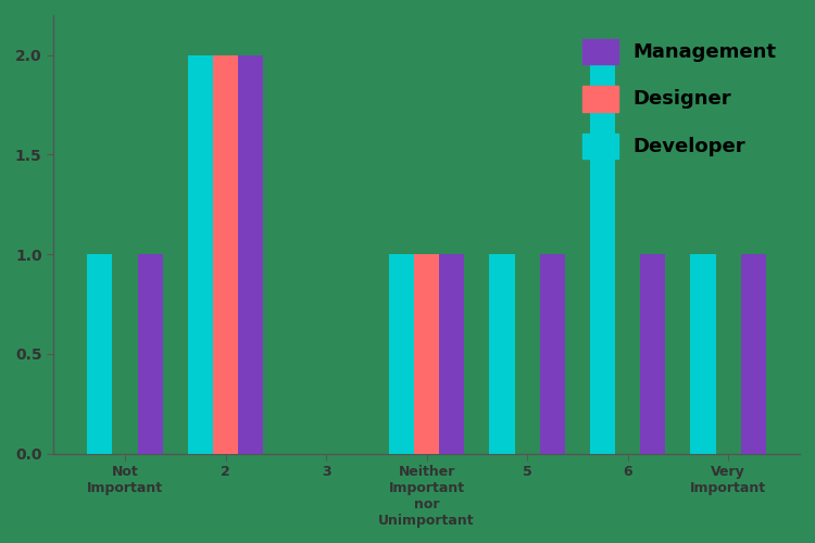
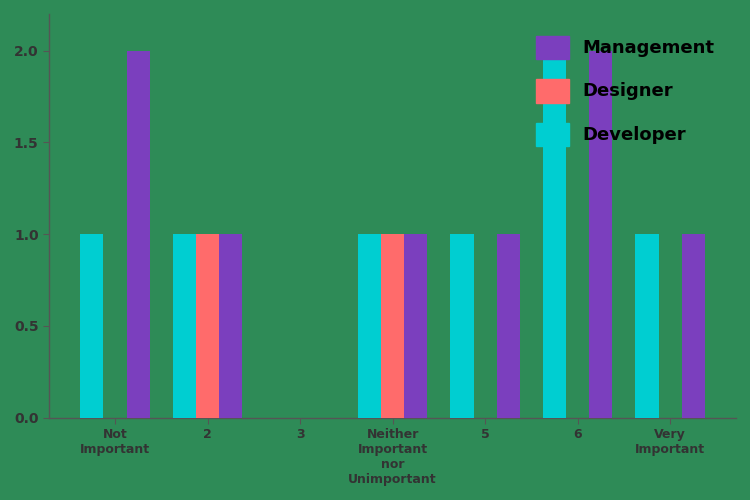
Management/Not Important: 1 -> 2
Developer/2: 2 -> 1
Designer/2: 2 -> 1
Management/2: 2 -> 1
Management/6: 1 -> 2
